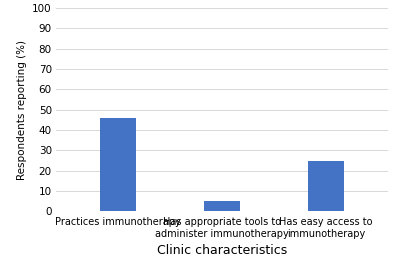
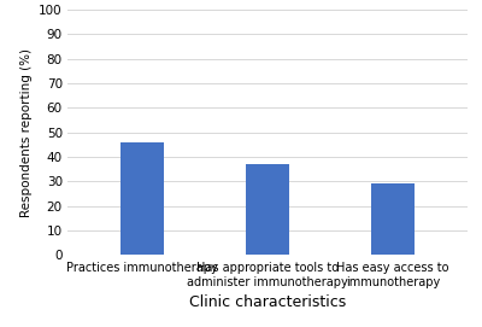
Has appropriate tools to administer immunotherapy: 5 -> 37
Has easy access to immunotherapy: 25 -> 29
